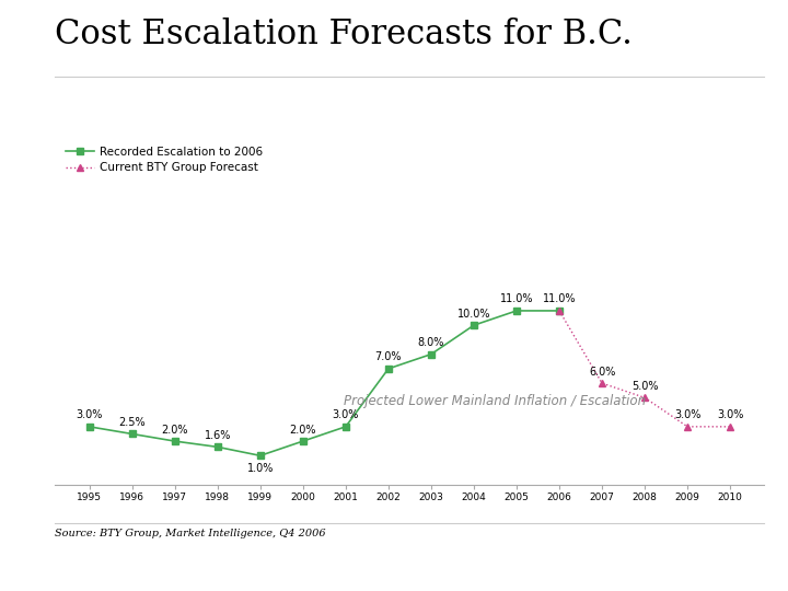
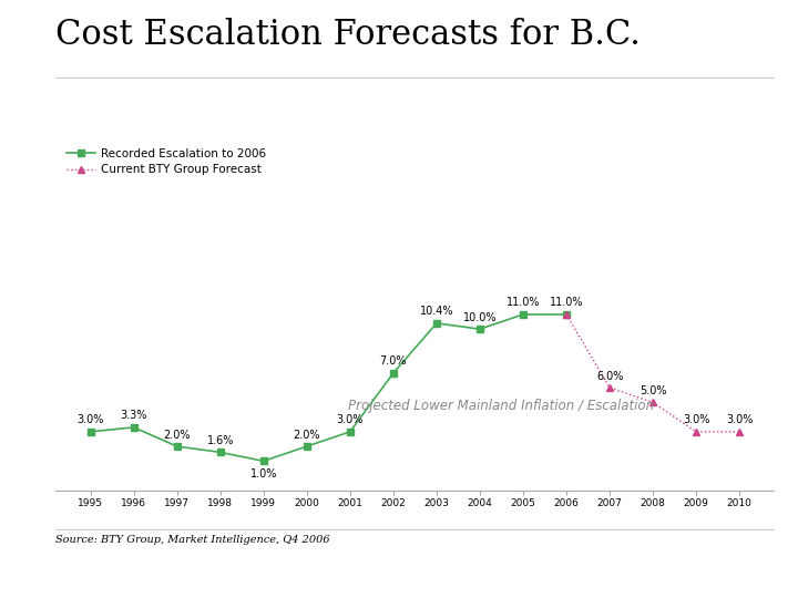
Recorded Escalation to 2006/1996: 2.5% -> 3.3%
Recorded Escalation to 2006/2003: 8.0% -> 10.4%
